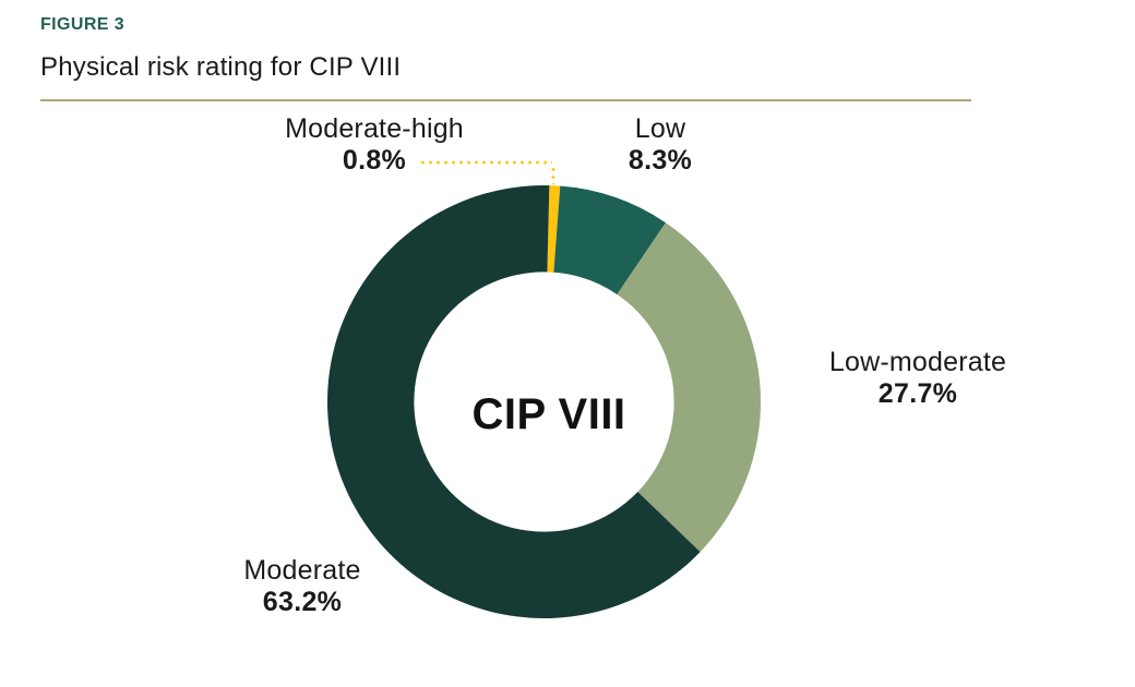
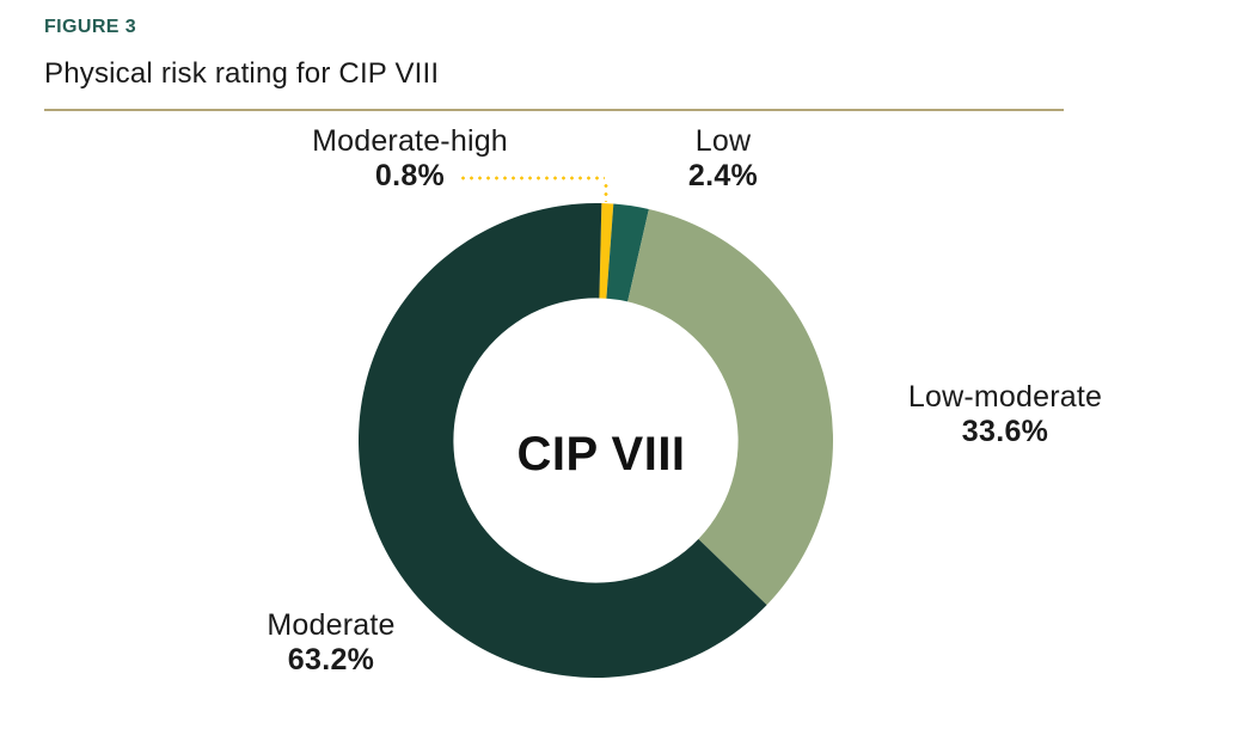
Low: 8.3% -> 2.4%
Low-moderate: 27.7% -> 33.6%
